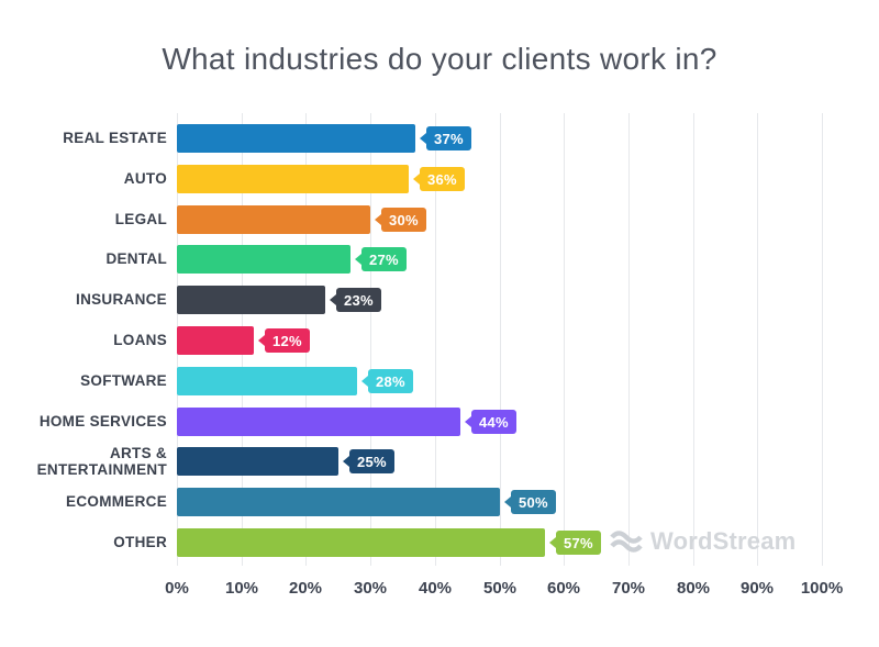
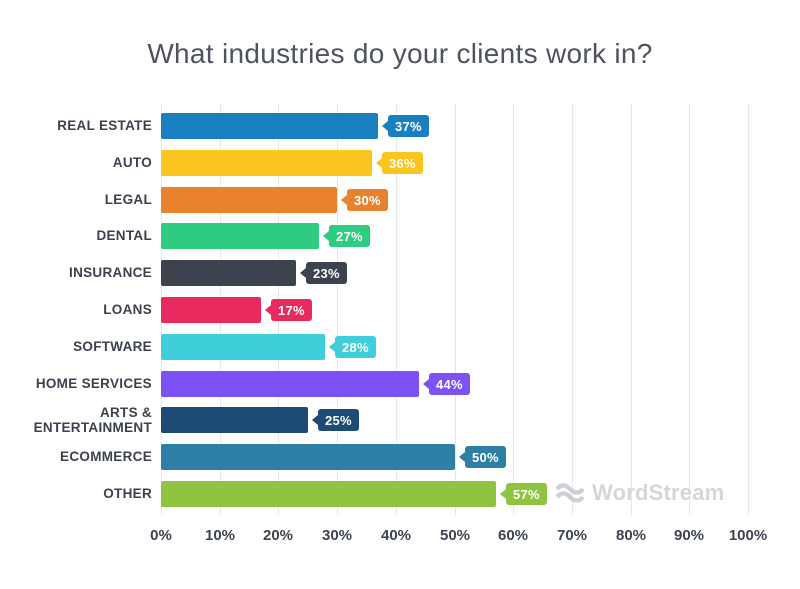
LOANS: 12% -> 17%
